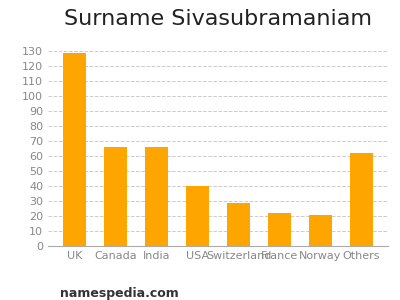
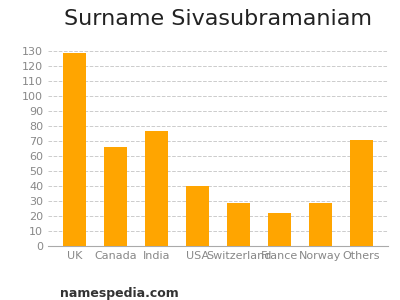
India: 66 -> 77
Norway: 21 -> 29
Others: 62 -> 71
